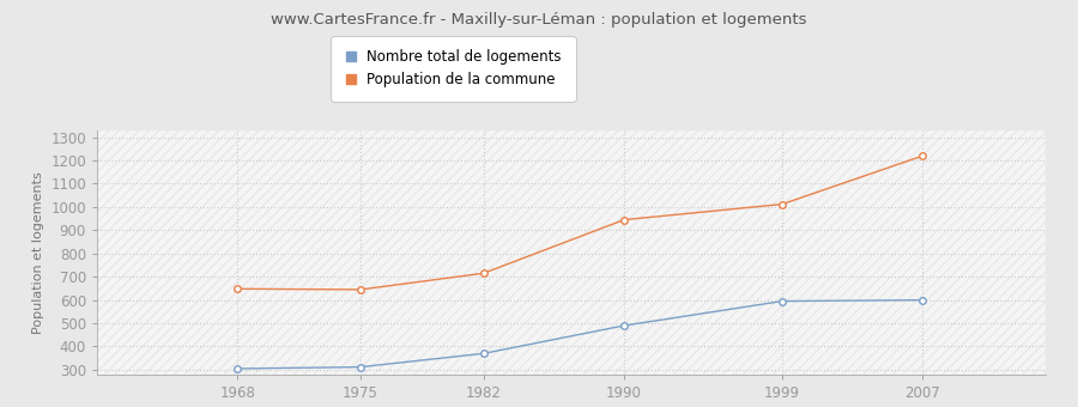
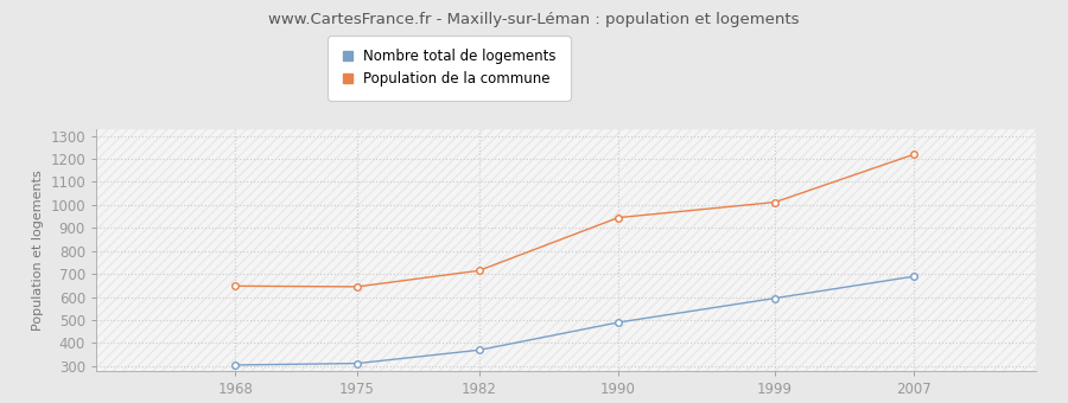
Nombre total de logements/2007: 600 -> 690
